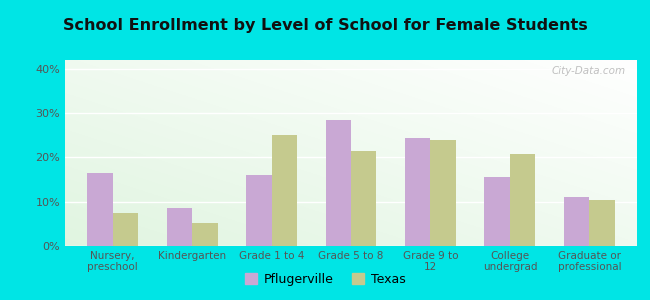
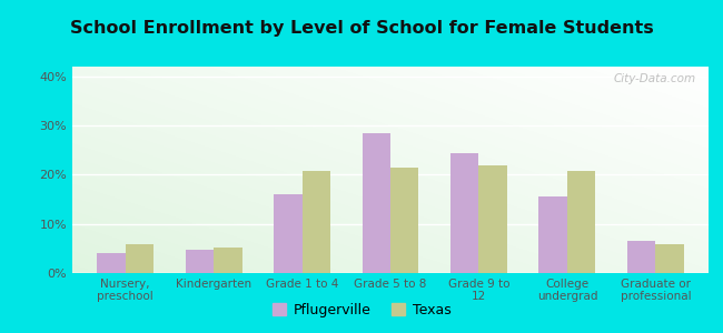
Pflugerville/Nursery, preschool: 16.5% -> 4.0%
Texas/Nursery, preschool: 7.5% -> 5.8%
Pflugerville/Kindergarten: 8.5% -> 4.8%
Texas/Grade 1 to 4: 25.0% -> 20.8%
Texas/Grade 9 to 12: 24.0% -> 21.8%
Pflugerville/Graduate or professional: 11.0% -> 6.5%
Texas/Graduate or professional: 10.5% -> 5.8%
